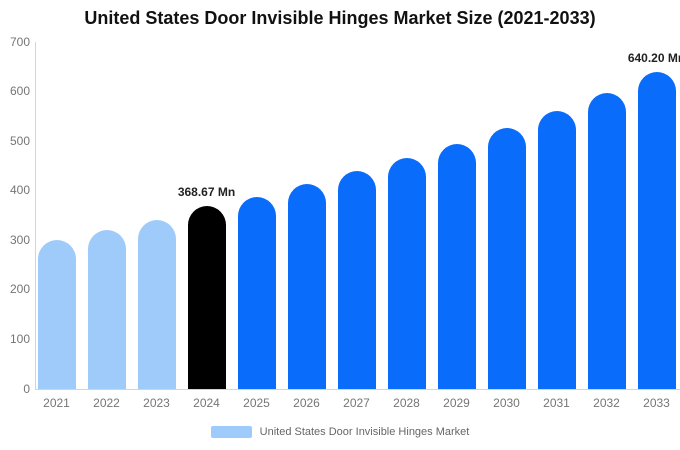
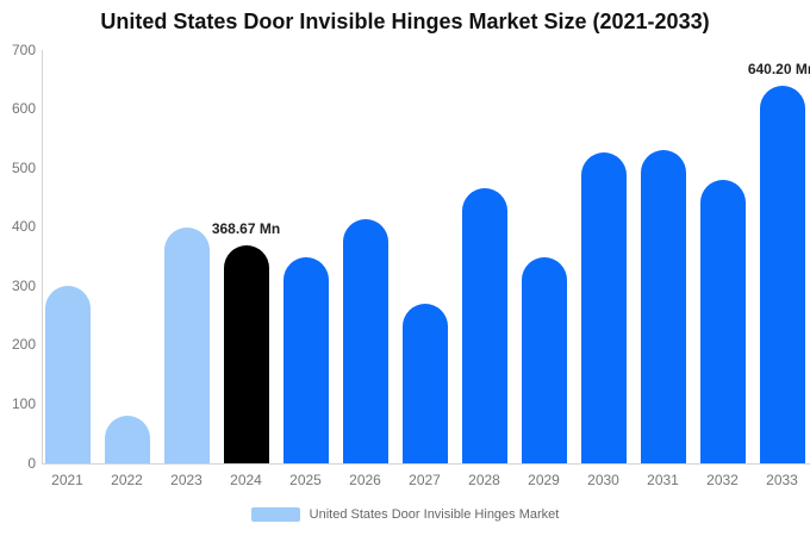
2022: 320 -> 80
2023: 340 -> 400
2025: 390 -> 350
2027: 440 -> 270
2029: 500 -> 350
2031: 560 -> 530
2032: 600 -> 480
